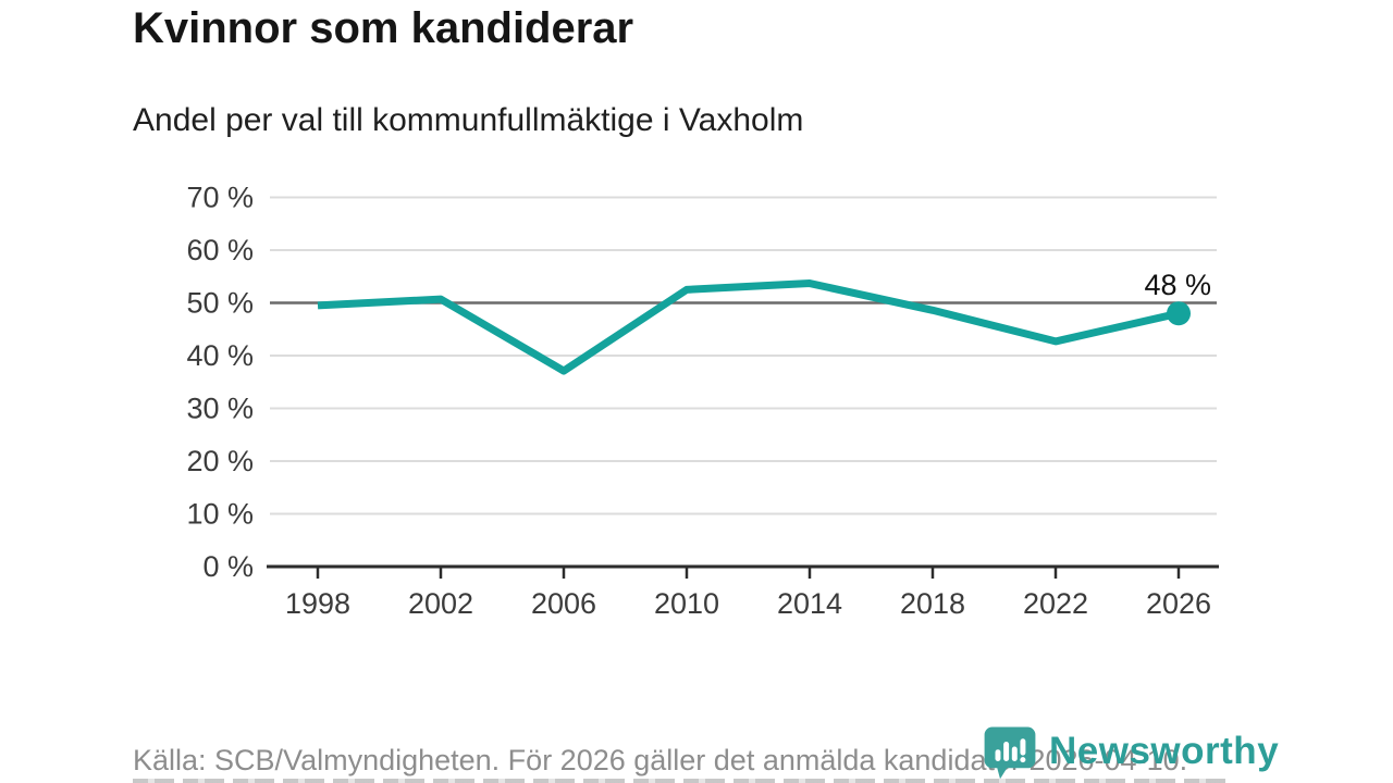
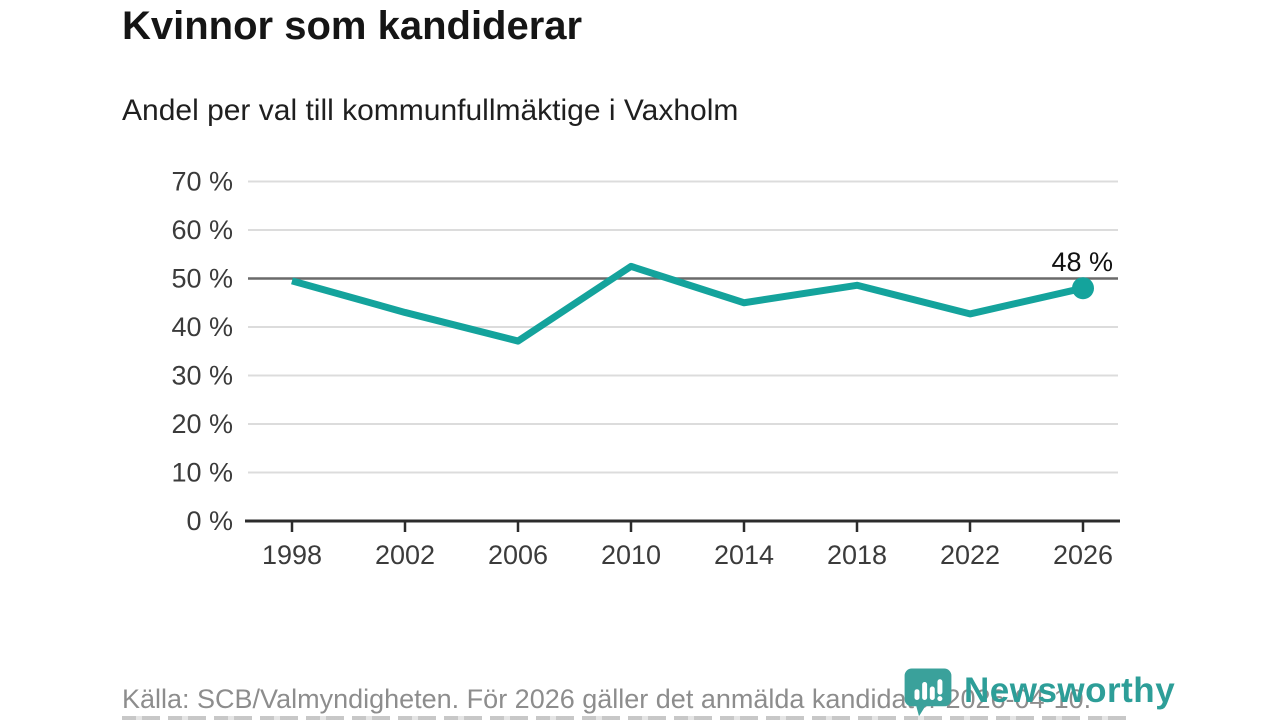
2002: 51% -> 43%
2014: 54% -> 45%
